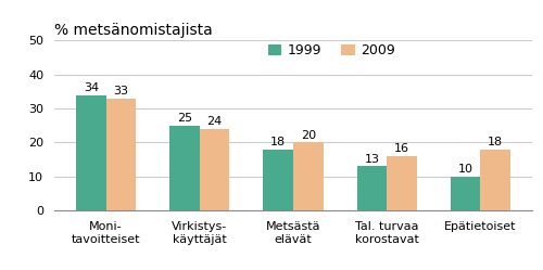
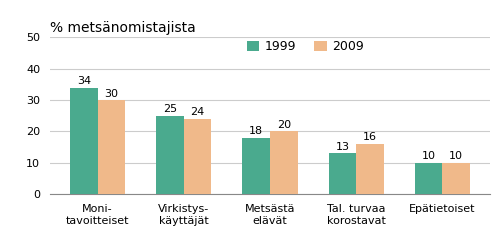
2009/Moni- tavoitteiset: 33 -> 30
2009/Epätietoiset: 18 -> 10
